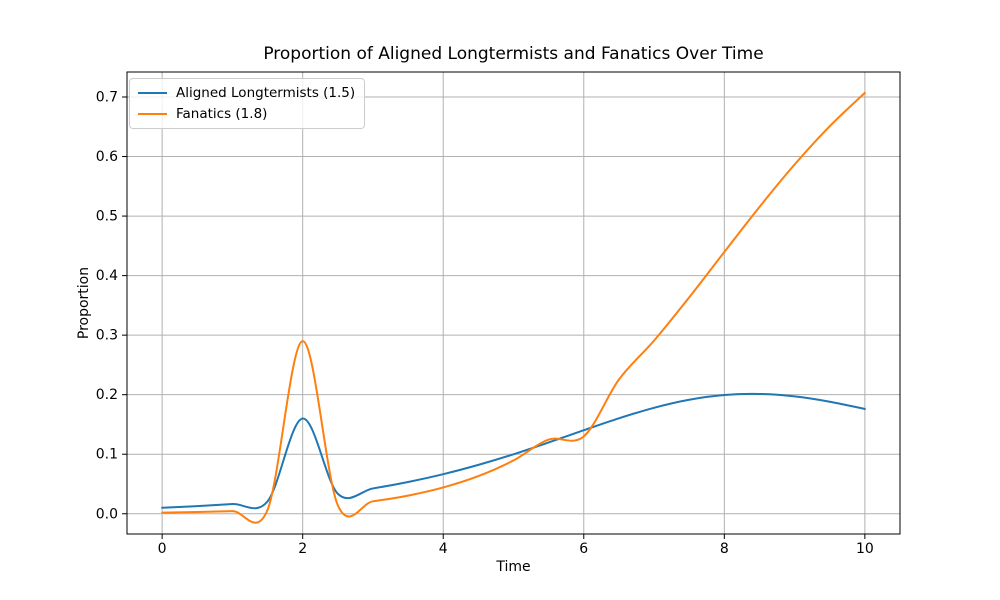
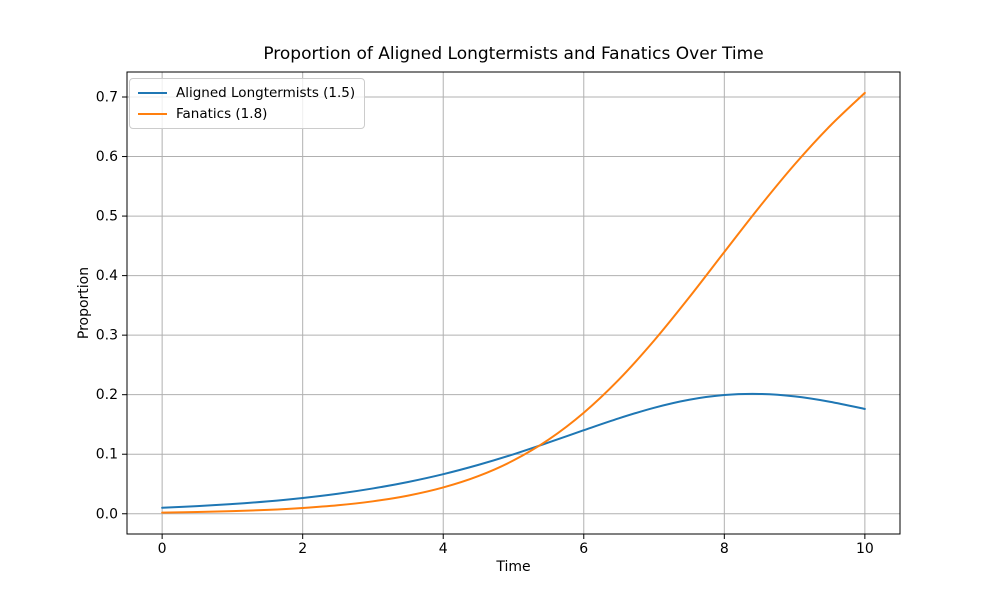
Aligned Longtermists (1.5)/2: 0.16 -> 0.03
Fanatics (1.8)/2: 0.29 -> 0.01
Fanatics (1.8)/6: 0.13 -> 0.17
